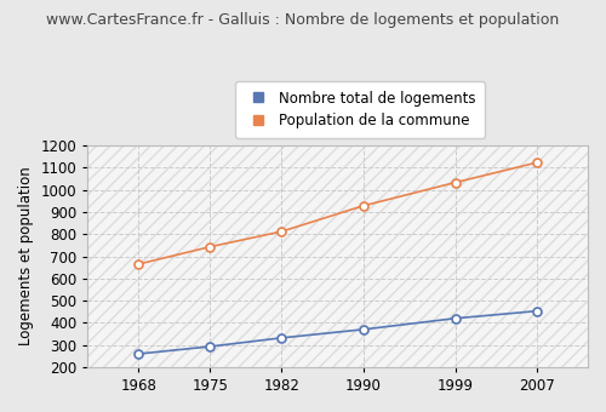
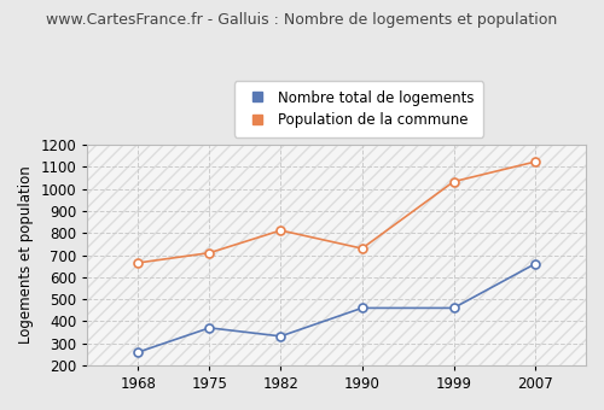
Nombre total de logements/1975: 290 -> 370
Population de la commune/1975: 740 -> 710
Nombre total de logements/1990: 370 -> 460
Population de la commune/1990: 930 -> 730
Nombre total de logements/1999: 420 -> 460
Nombre total de logements/2007: 450 -> 660
